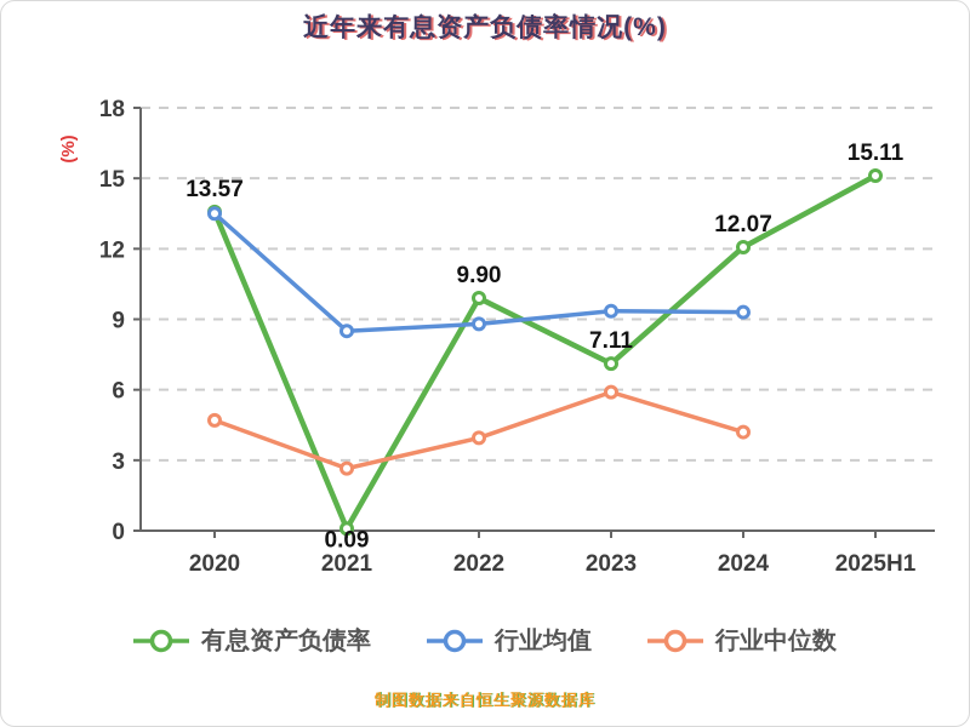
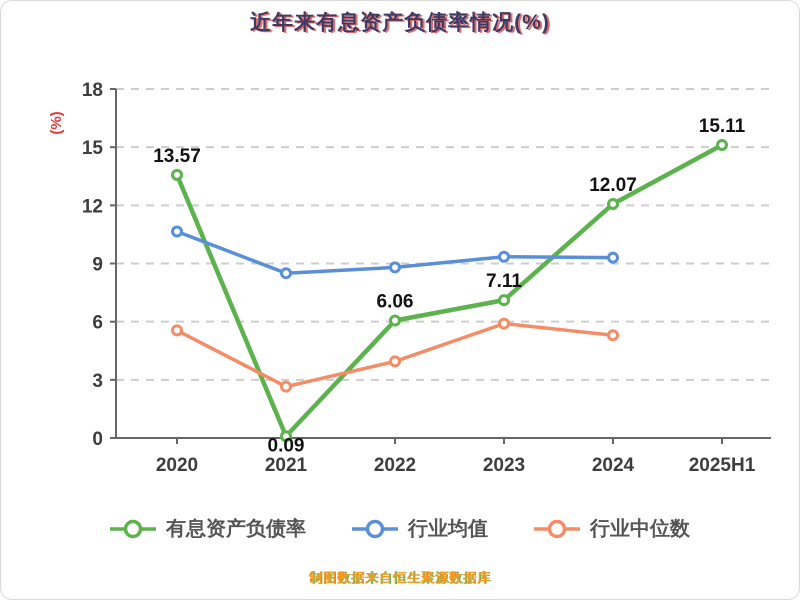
行业均值/2020: 13.5 -> 10.7
行业中位数/2020: 4.7 -> 5.5
有息资产负债率/2022: 9.90 -> 6.06
行业中位数/2024: 4.2 -> 5.3
